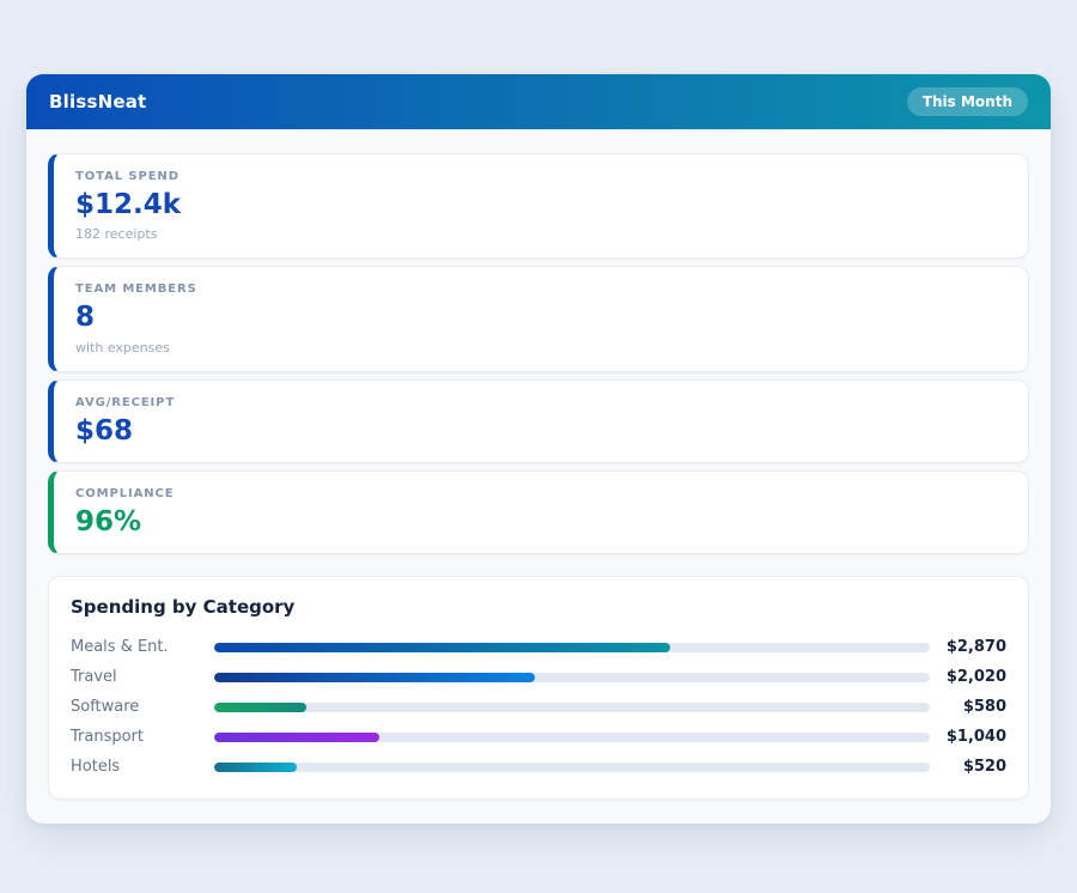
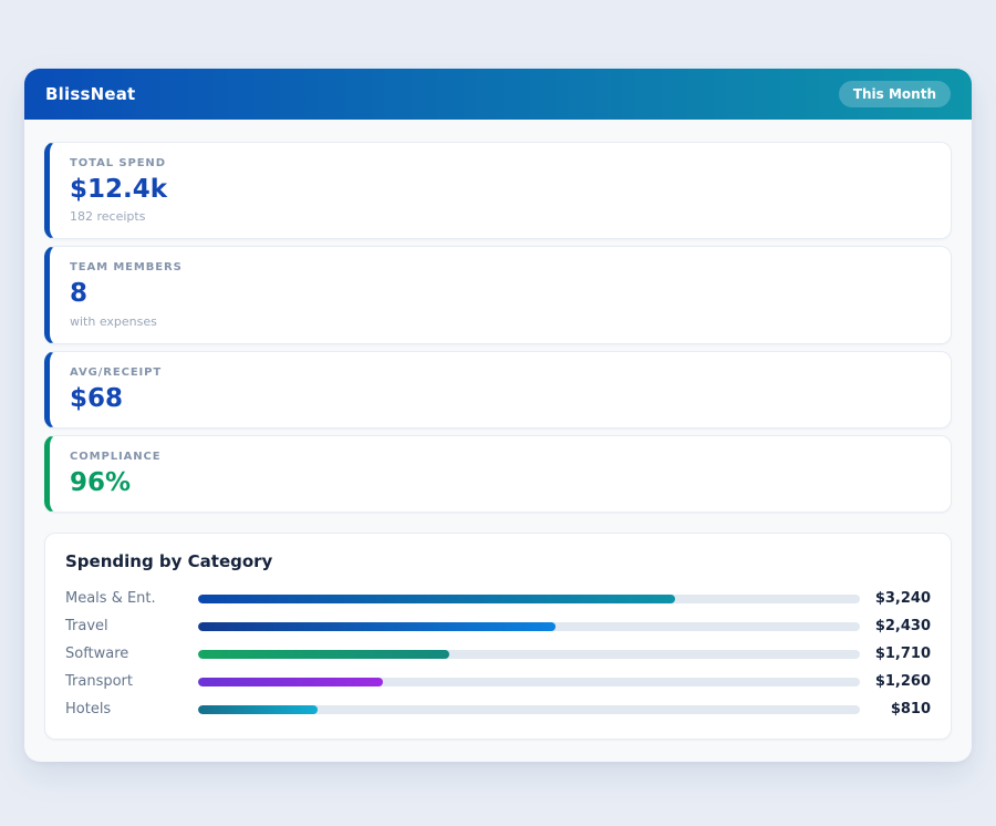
Meals & Ent.: $2,870 -> $3,240
Travel: $2,020 -> $2,430
Software: $580 -> $1,710
Transport: $1,040 -> $1,260
Hotels: $520 -> $810
